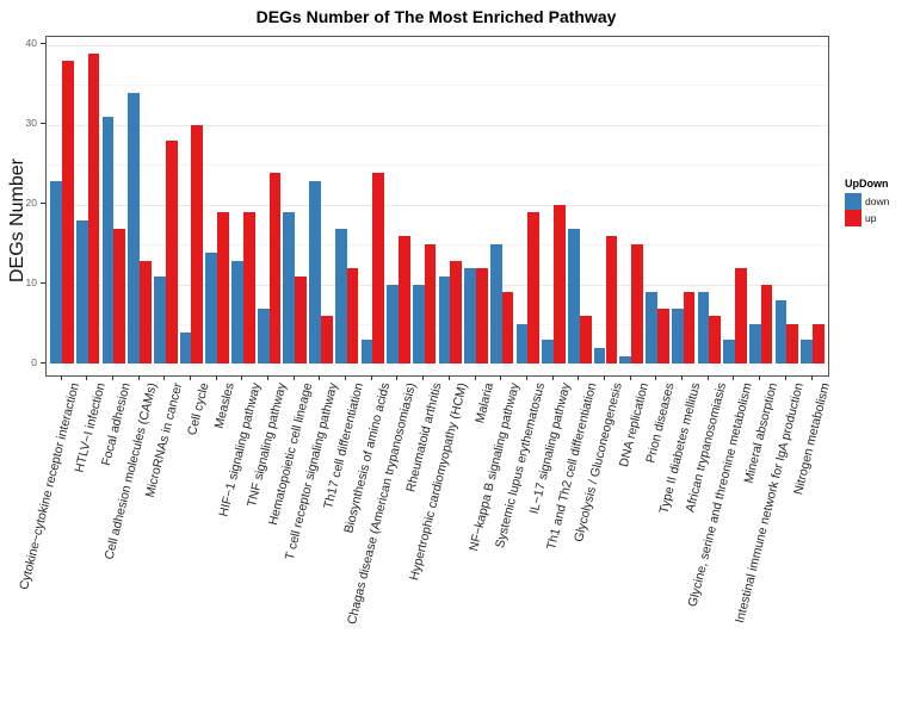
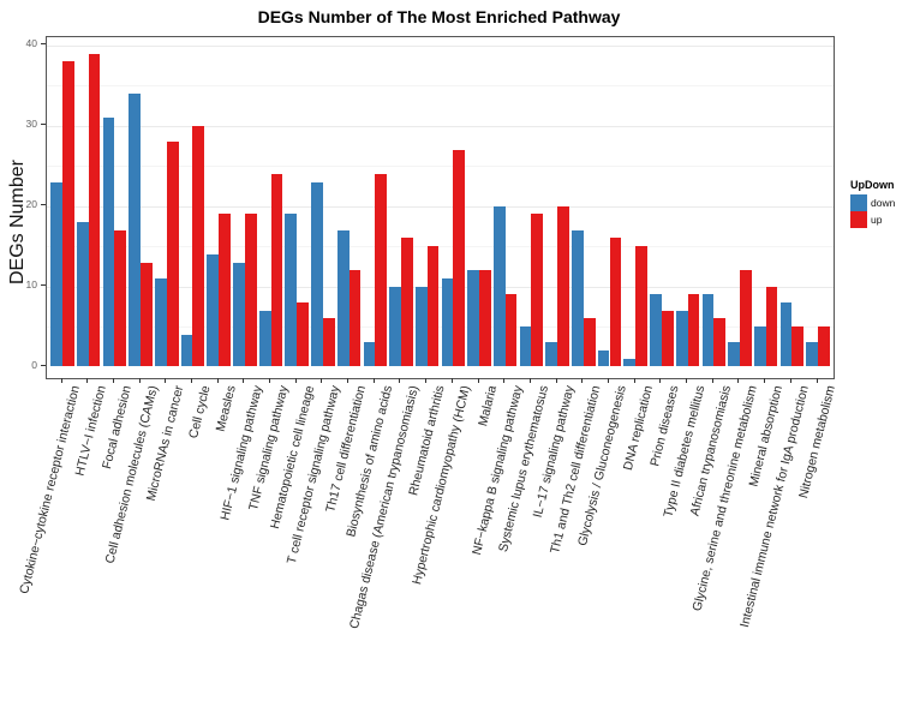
up/Hematopoietic cell lineage: 11 -> 8
up/Hypertrophic cardiomyopathy (HCM): 13 -> 27
down/NF−kappa B signaling pathway: 15 -> 20
